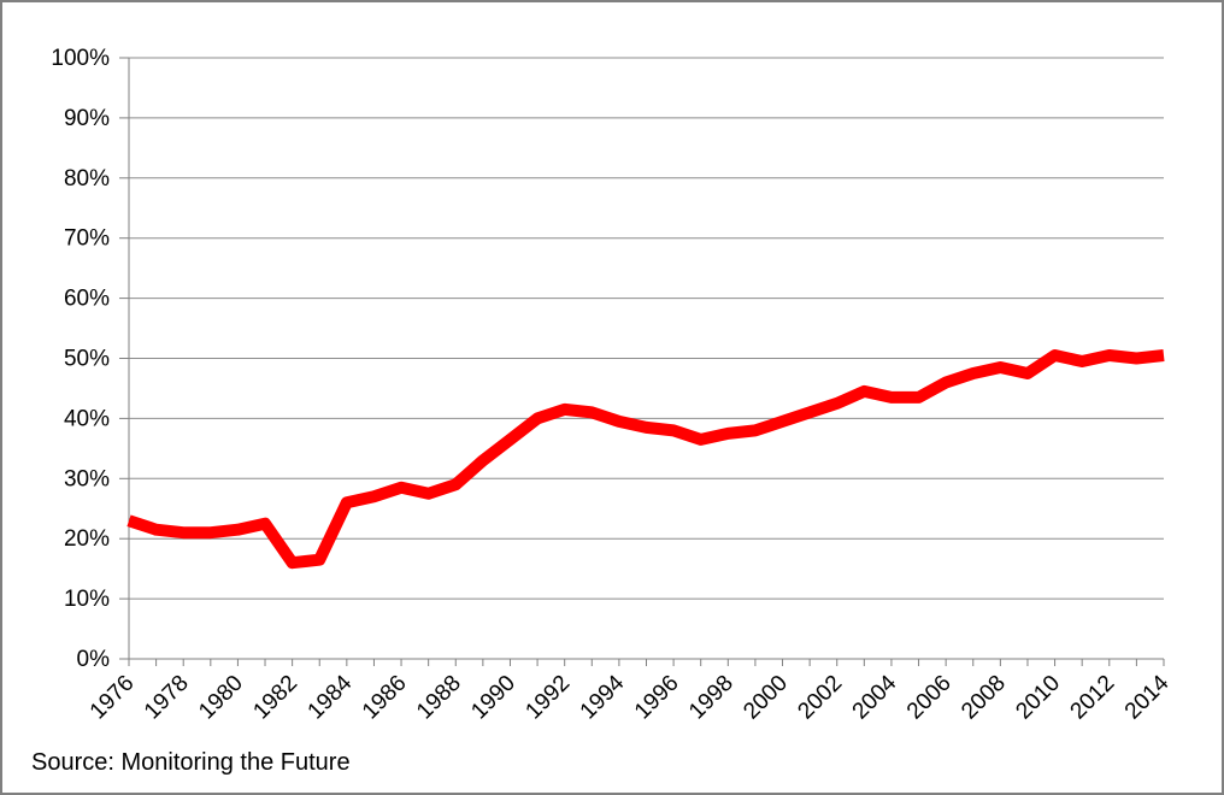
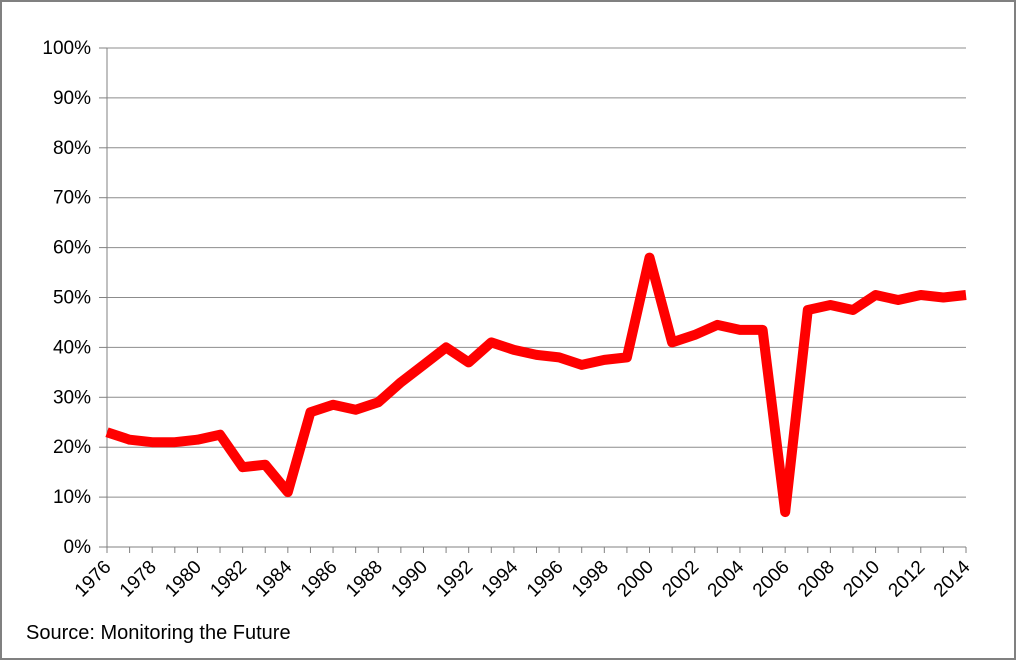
1984: 26% -> 11%
1992: 42% -> 37%
2000: 40% -> 58%
2006: 46% -> 7%
